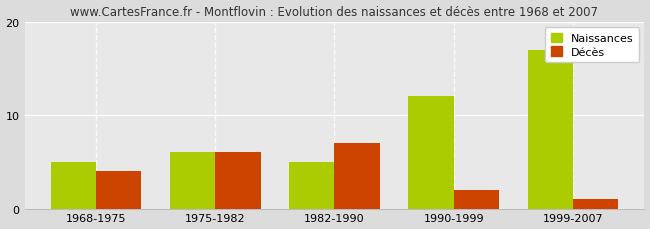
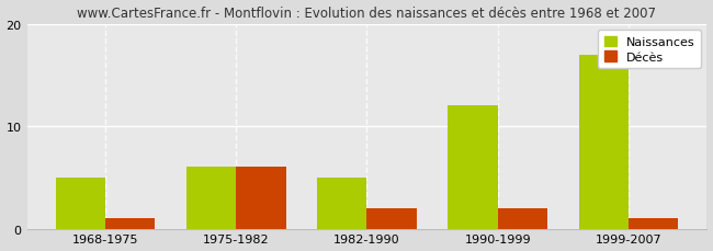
Décès/1968-1975: 4 -> 1
Décès/1982-1990: 7 -> 2
